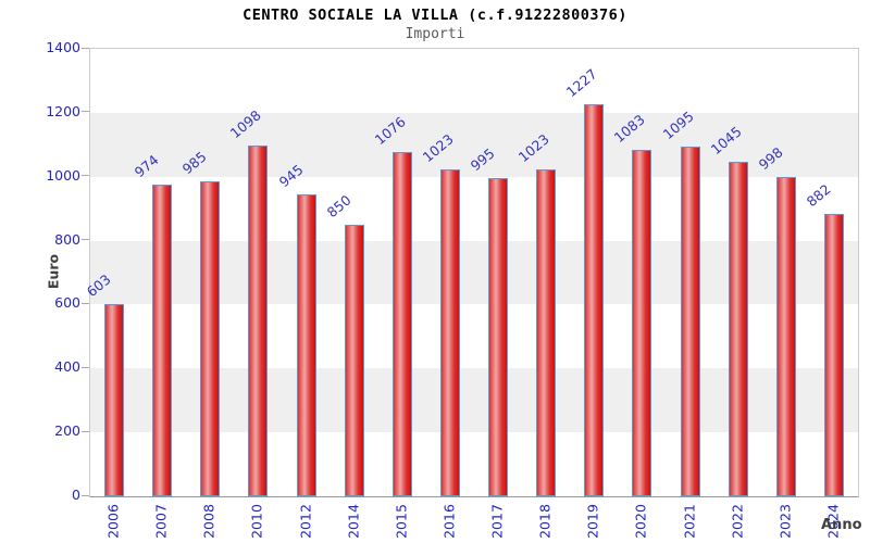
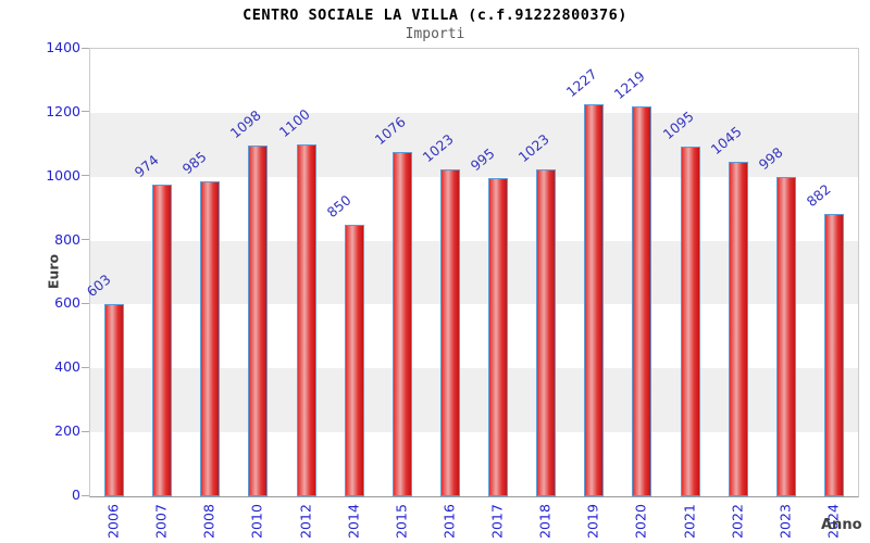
2012: 945 -> 1100
2020: 1083 -> 1219
